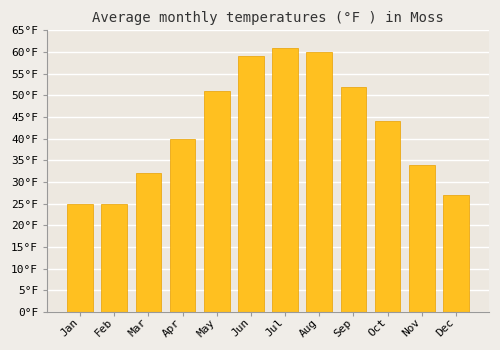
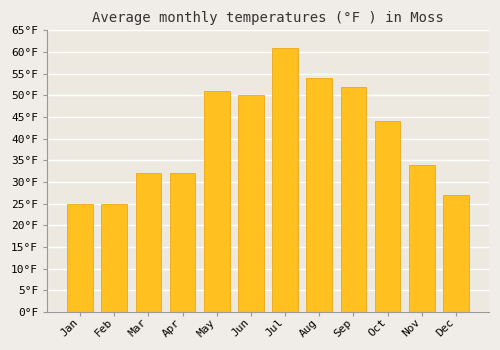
Apr: 40°F -> 32°F
Jun: 59°F -> 50°F
Aug: 60°F -> 54°F
